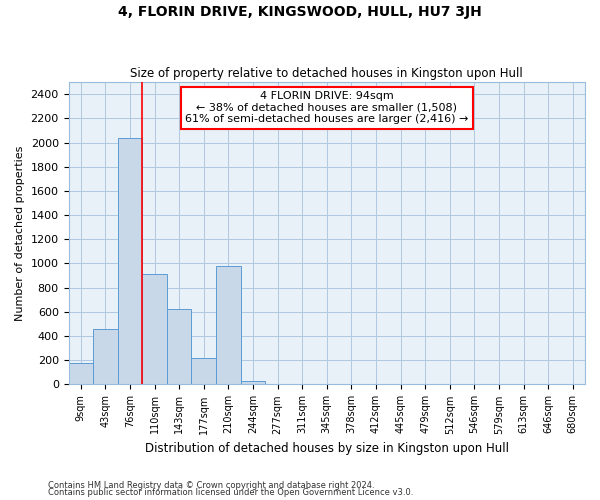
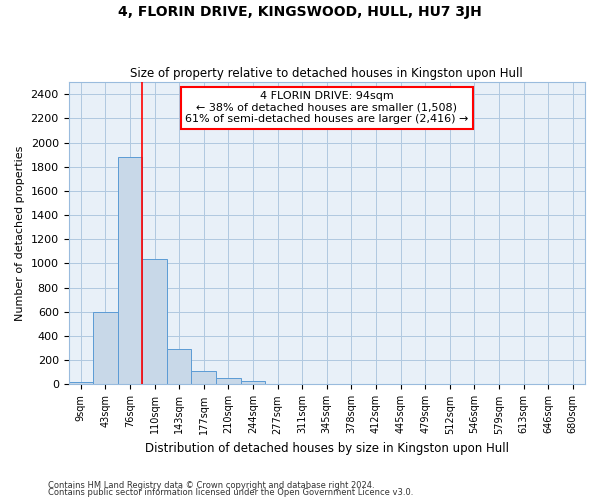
9sqm: 180 -> 20
43sqm: 460 -> 600
76sqm: 2040 -> 1880
110sqm: 910 -> 1040
143sqm: 620 -> 290
177sqm: 220 -> 120
210sqm: 980 -> 50
